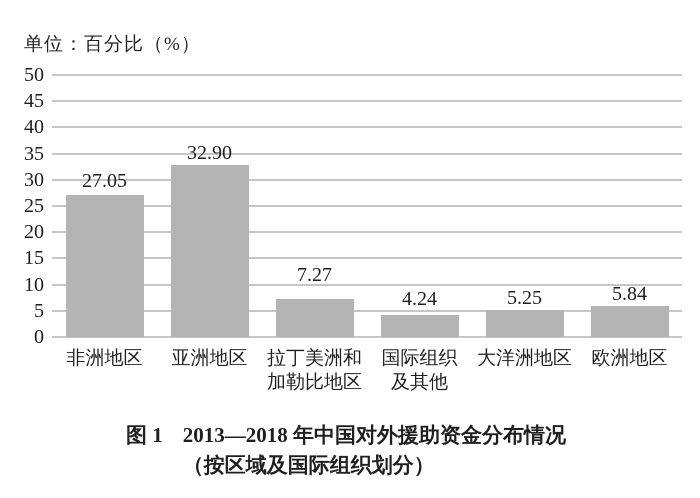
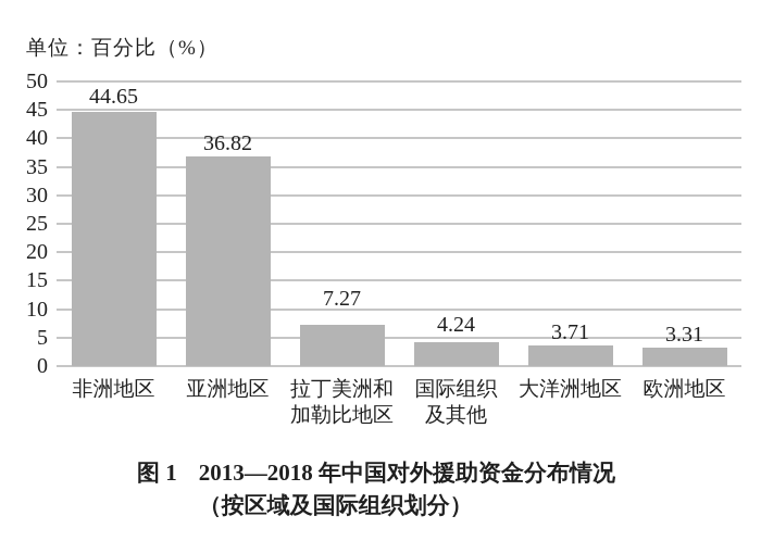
非洲地区: 27.05 -> 44.65
亚洲地区: 32.90 -> 36.82
大洋洲地区: 5.25 -> 3.71
欧洲地区: 5.84 -> 3.31
